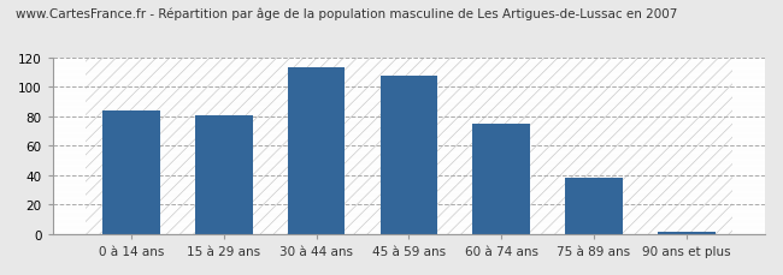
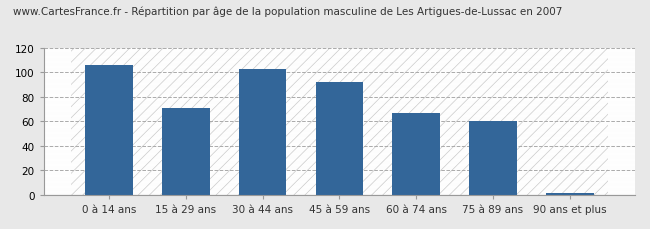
0 à 14 ans: 84 -> 106
15 à 29 ans: 81 -> 71
30 à 44 ans: 113 -> 103
45 à 59 ans: 108 -> 92
60 à 74 ans: 75 -> 67
75 à 89 ans: 38 -> 60
